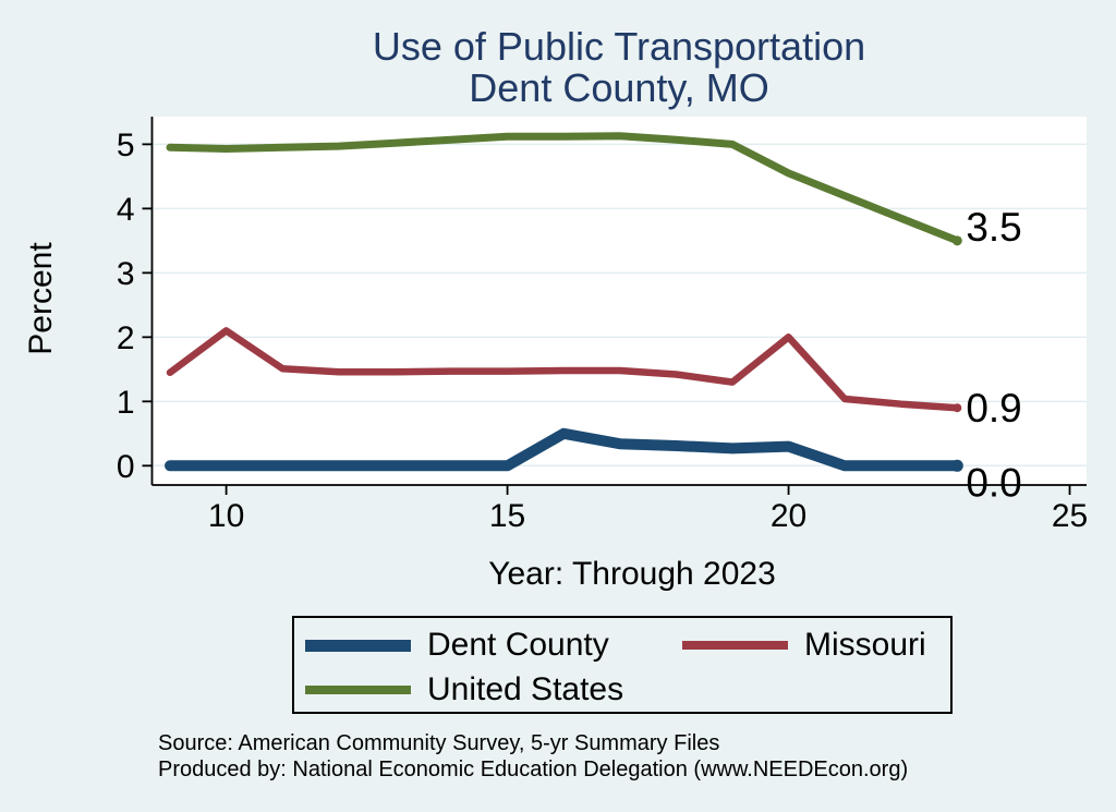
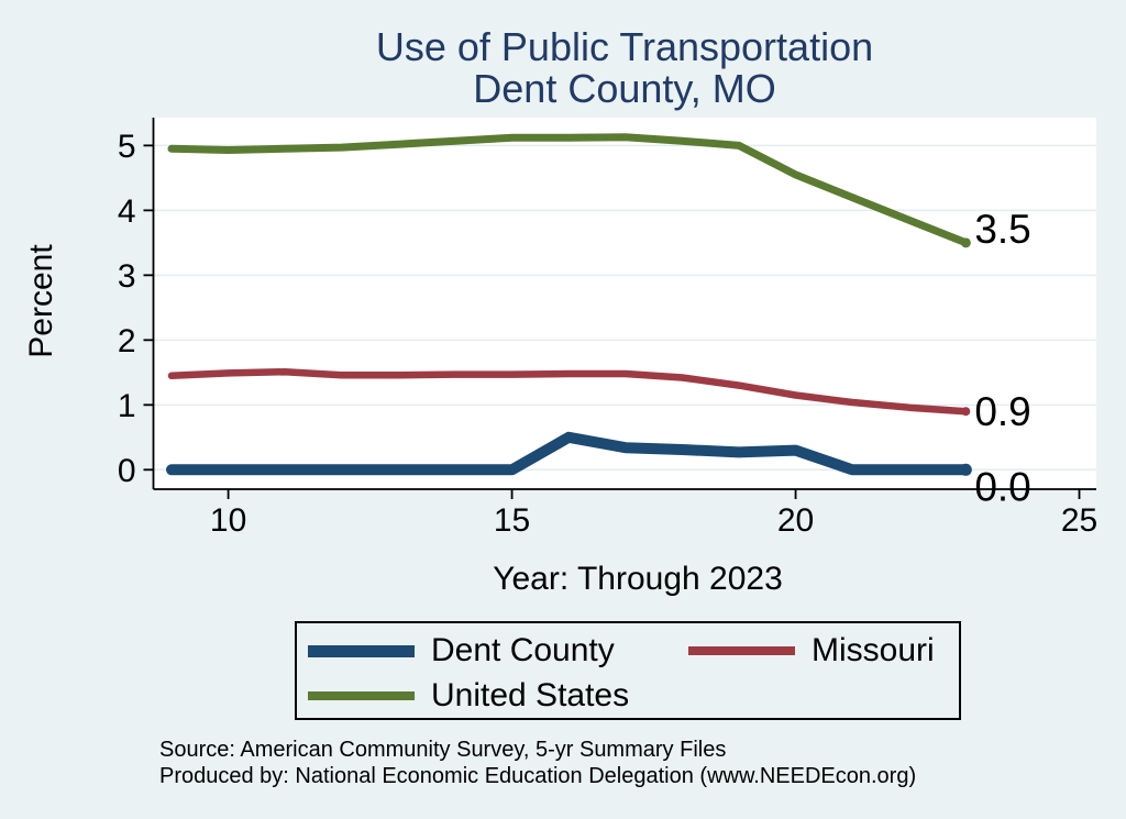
Missouri/10: 2.1 -> 1.5
Missouri/20: 2.0 -> 1.1
